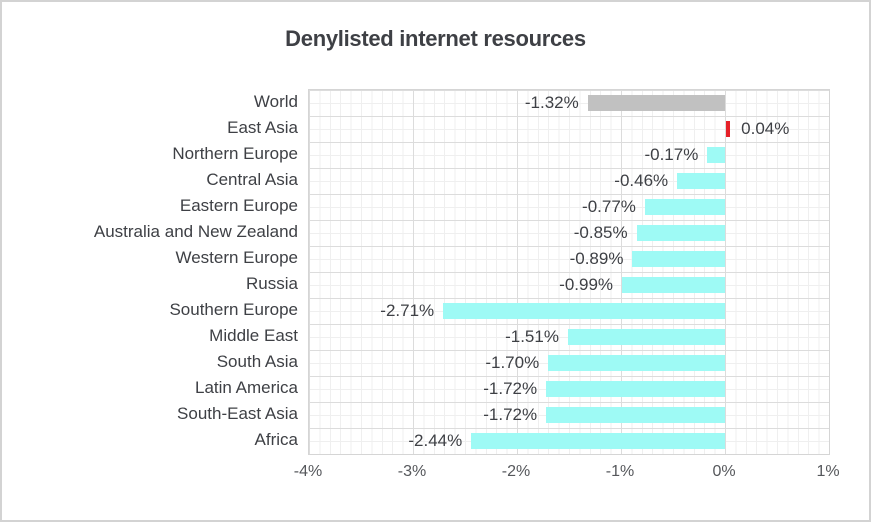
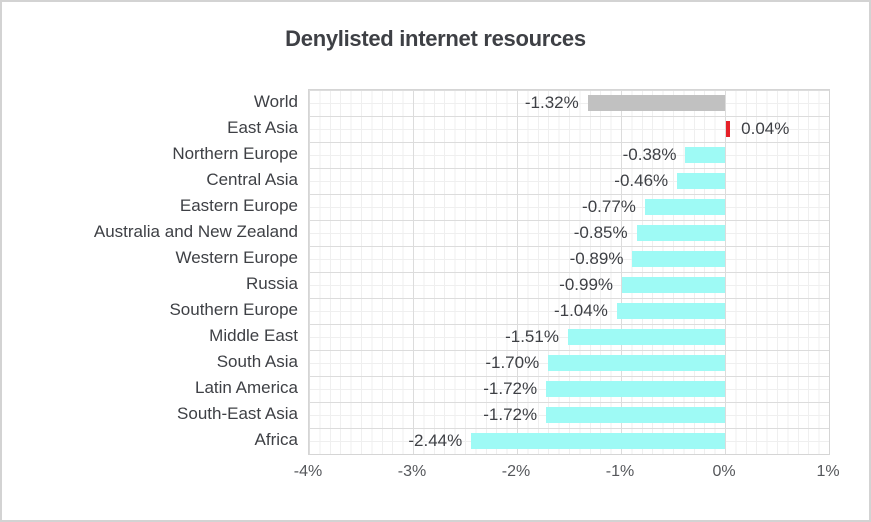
Northern Europe: -0.17% -> -0.38%
Southern Europe: -2.71% -> -1.04%
